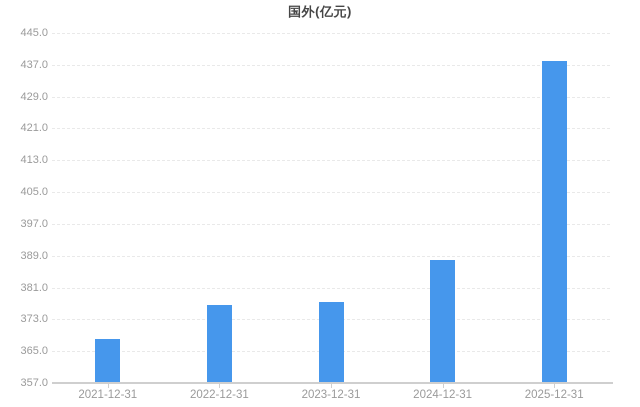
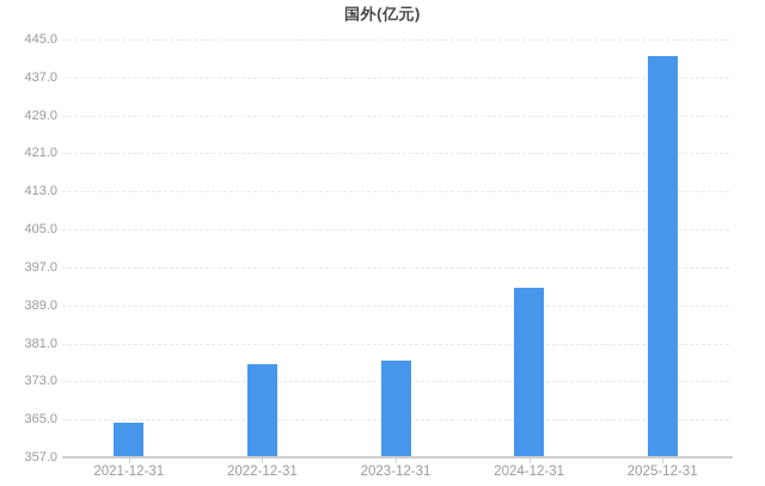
2021-12-31: 368 -> 364
2024-12-31: 388 -> 393
2025-12-31: 438 -> 442
